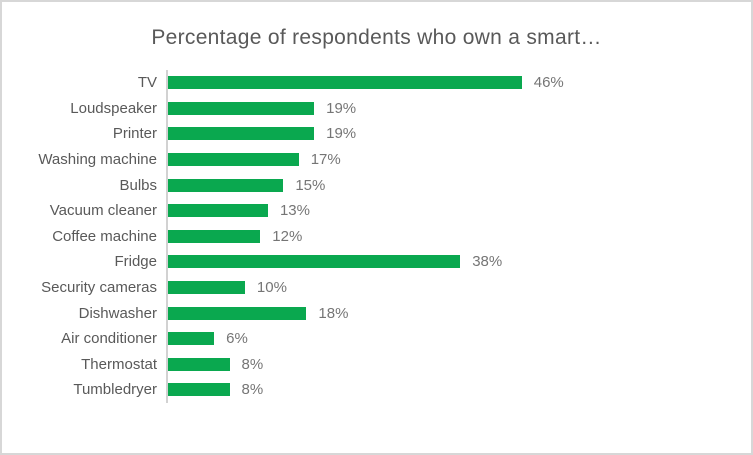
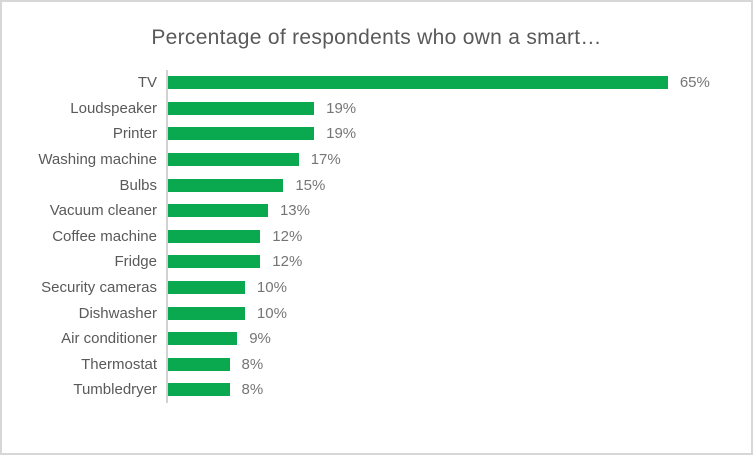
TV: 46% -> 65%
Fridge: 38% -> 12%
Dishwasher: 18% -> 10%
Air conditioner: 6% -> 9%
